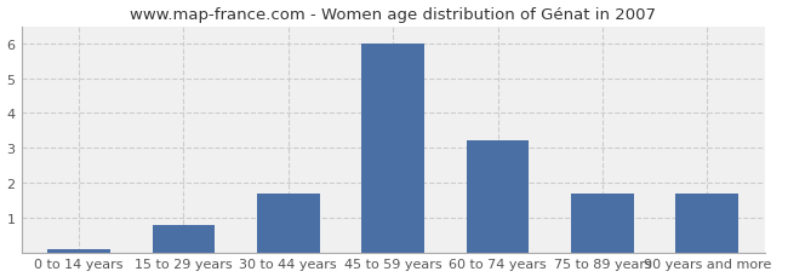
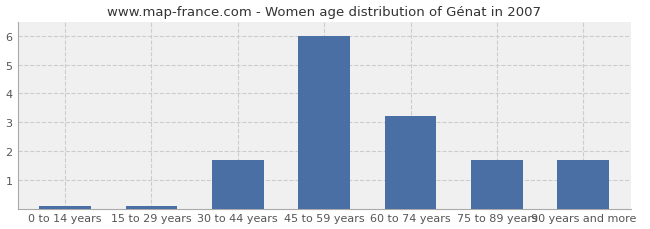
15 to 29 years: 0.8 -> 0.1
